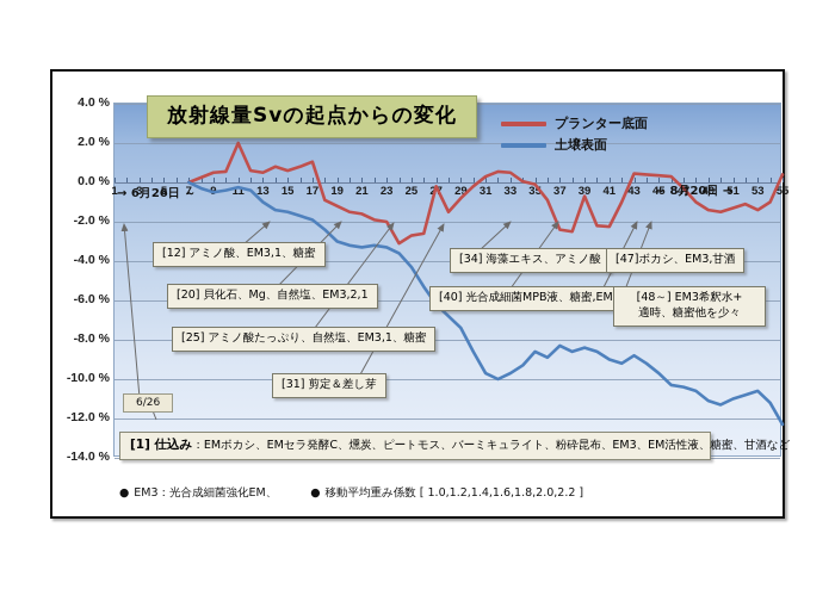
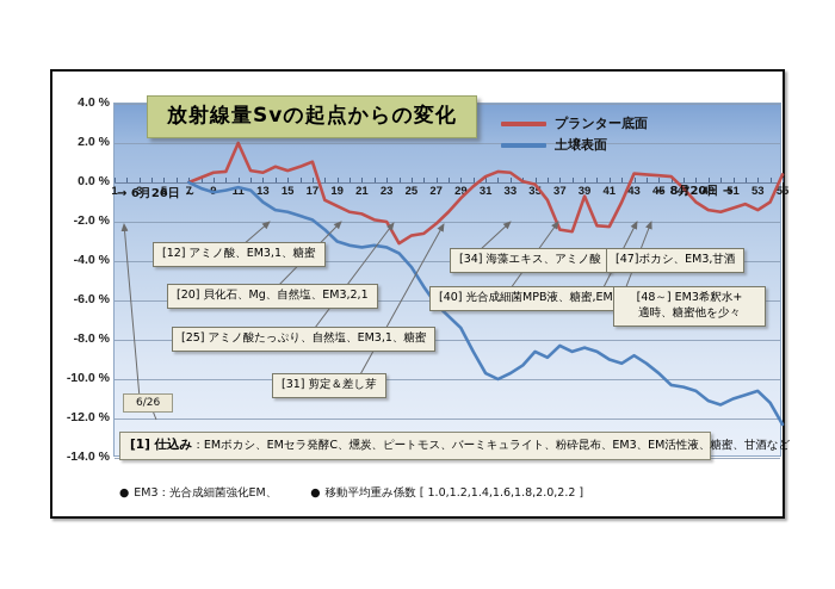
プランター底面/27: -0.2% -> -2.1%
